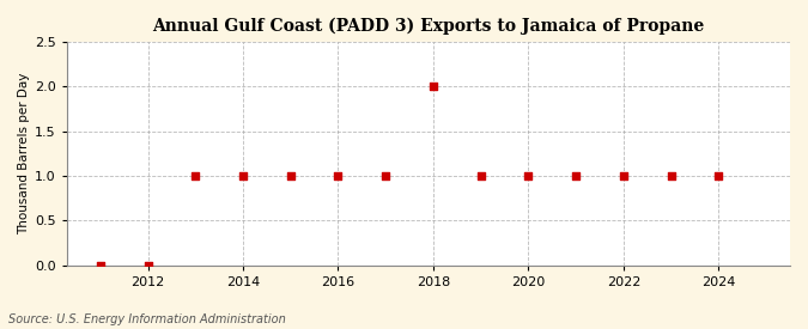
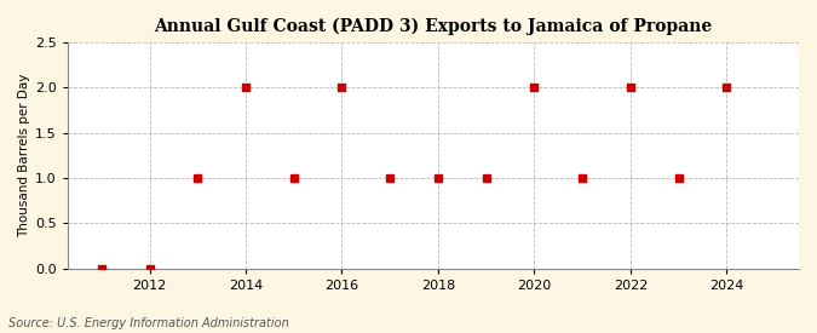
2014: 1 -> 2
2016: 1 -> 2
2018: 2 -> 1
2020: 1 -> 2
2022: 1 -> 2
2024: 1 -> 2
